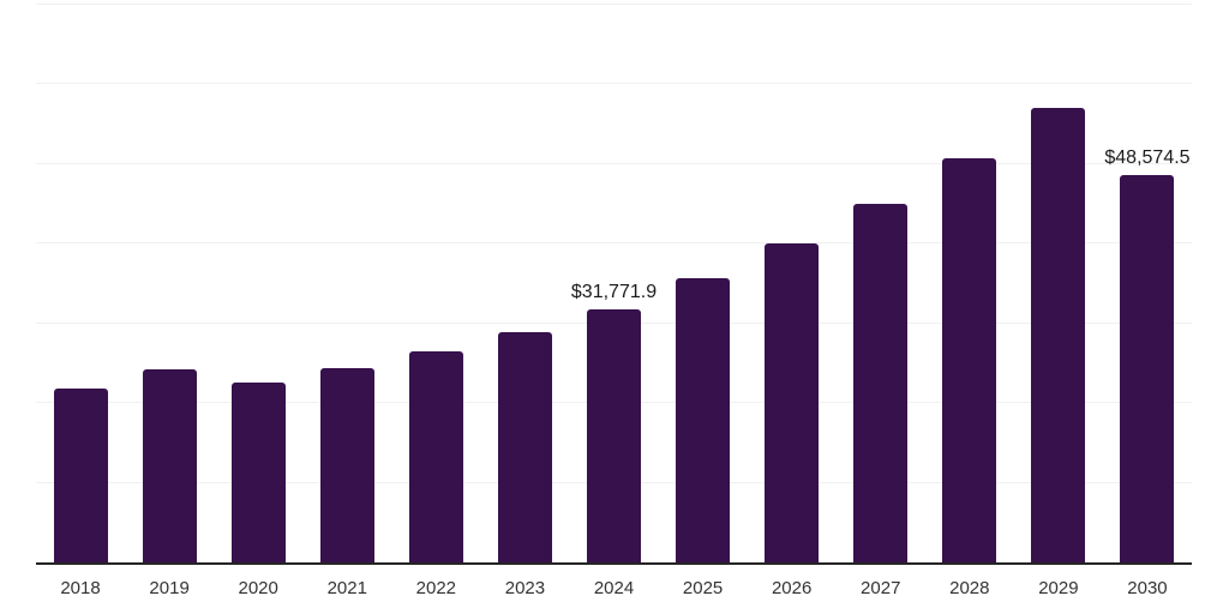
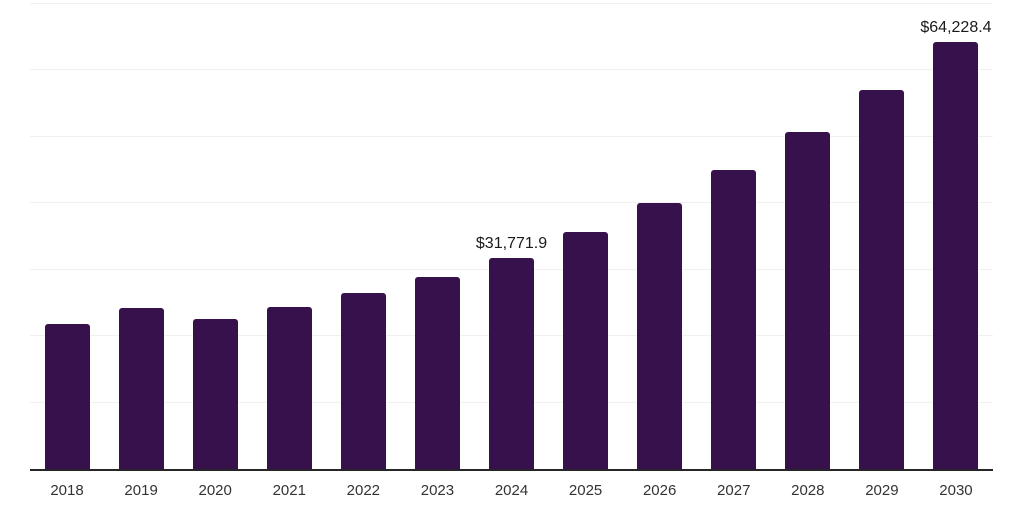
2030: $48,574.5 -> $64,228.4
